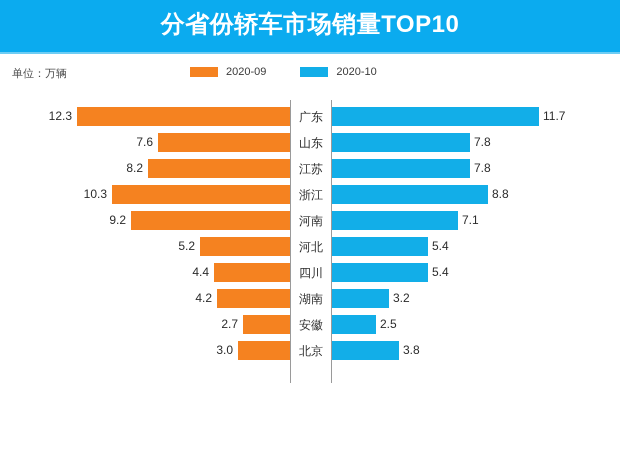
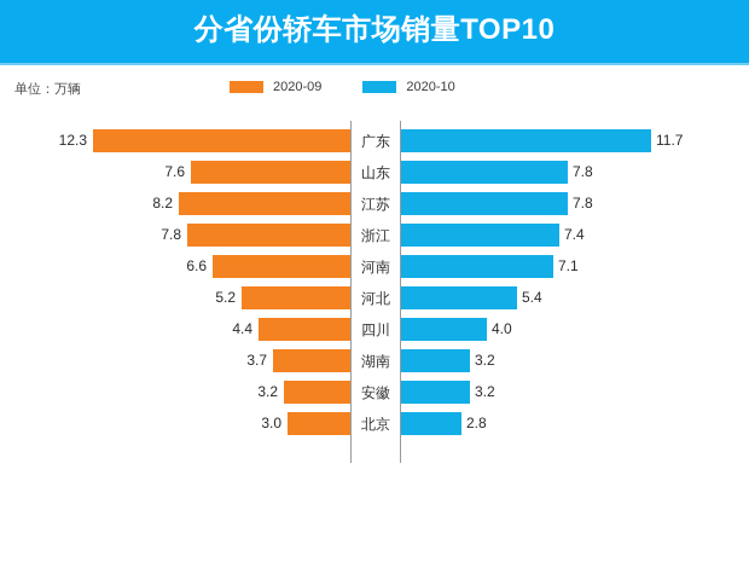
2020-09/浙江: 10.3 -> 7.8
2020-10/浙江: 8.8 -> 7.4
2020-09/河南: 9.2 -> 6.6
2020-10/四川: 5.4 -> 4.0
2020-09/湖南: 4.2 -> 3.7
2020-09/安徽: 2.7 -> 3.2
2020-10/安徽: 2.5 -> 3.2
2020-10/北京: 3.8 -> 2.8
